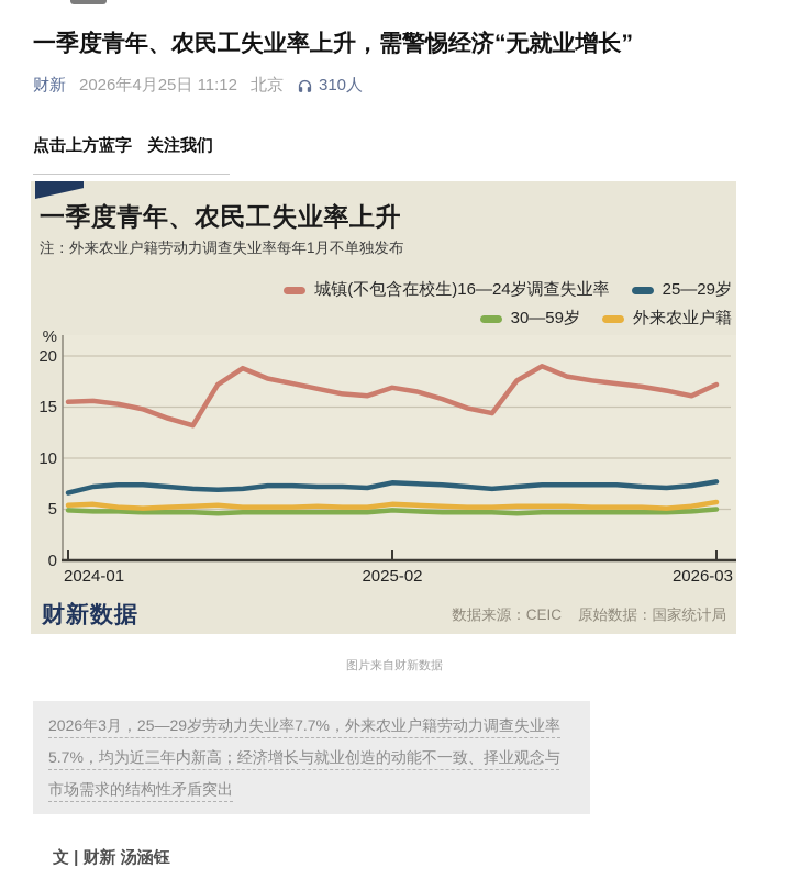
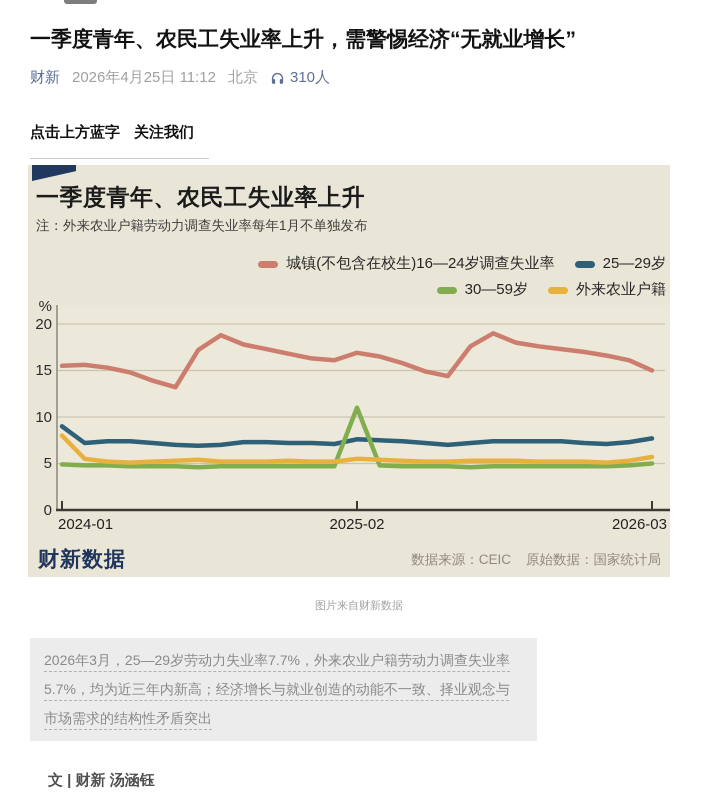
25—29岁/2024-01: 7 -> 9
外来农业户籍/2024-01: 5 -> 8
30—59岁/2025-02: 5 -> 11
城镇(不包含在校生)16—24岁调查失业率/2026-03: 17 -> 15
